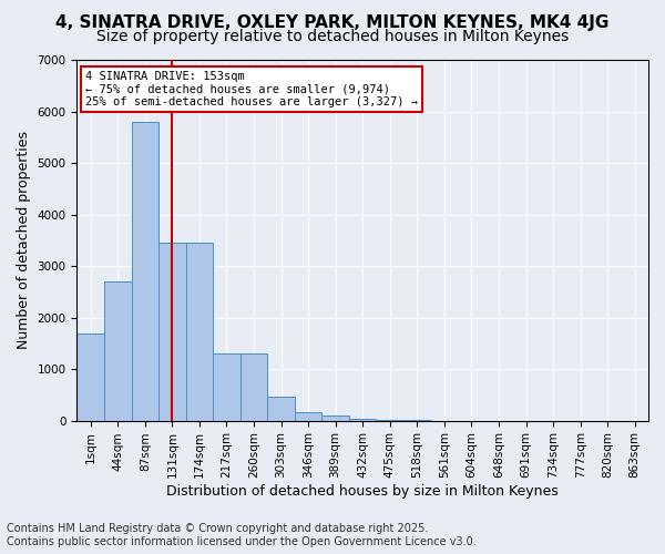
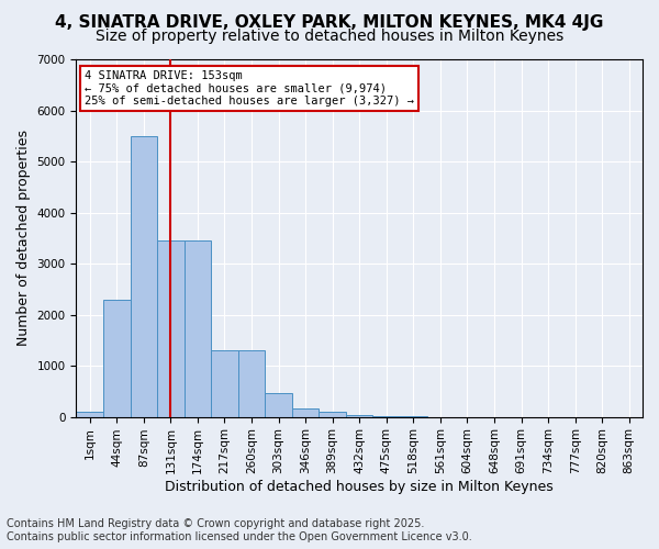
1sqm: 1700 -> 100
44sqm: 2700 -> 2300
87sqm: 5800 -> 5500
